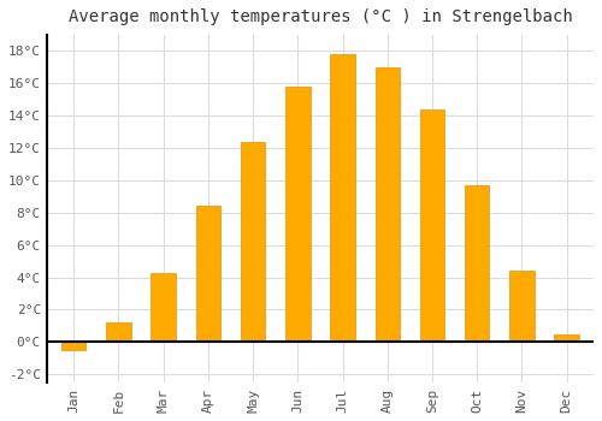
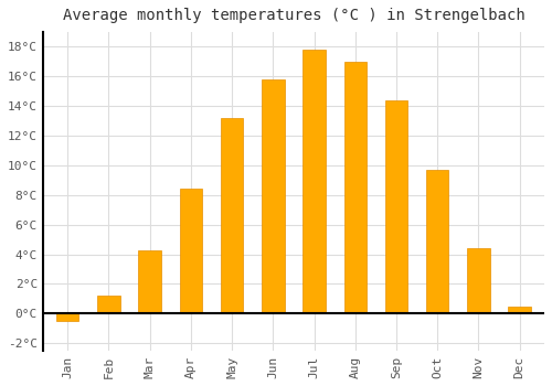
May: 12.4°C -> 13.2°C
